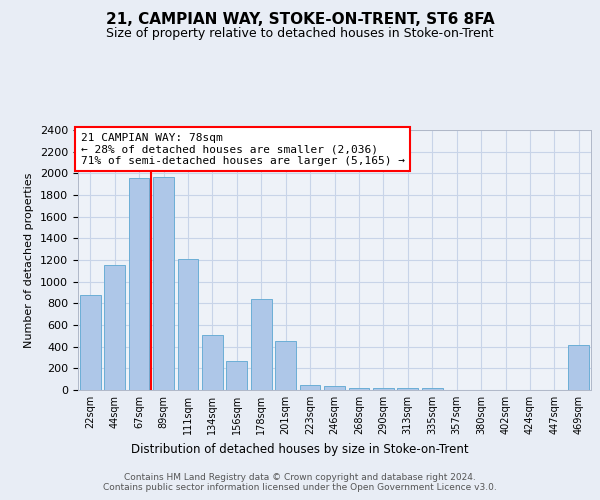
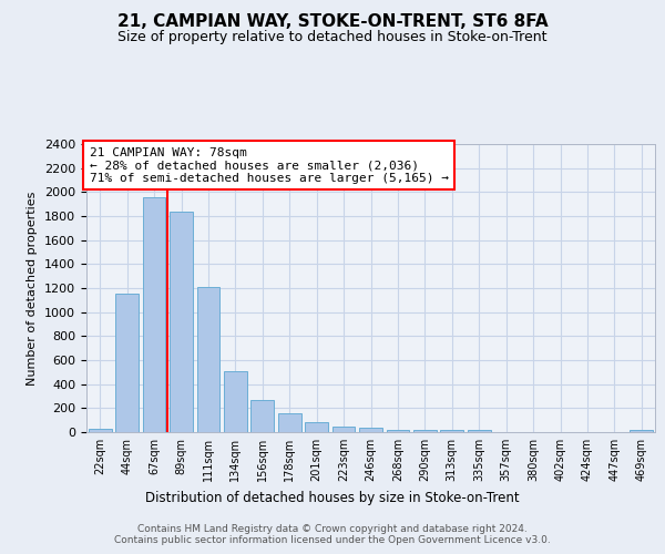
22sqm: 880 -> 30
89sqm: 1970 -> 1840
178sqm: 840 -> 160
201sqm: 450 -> 80
469sqm: 420 -> 20
